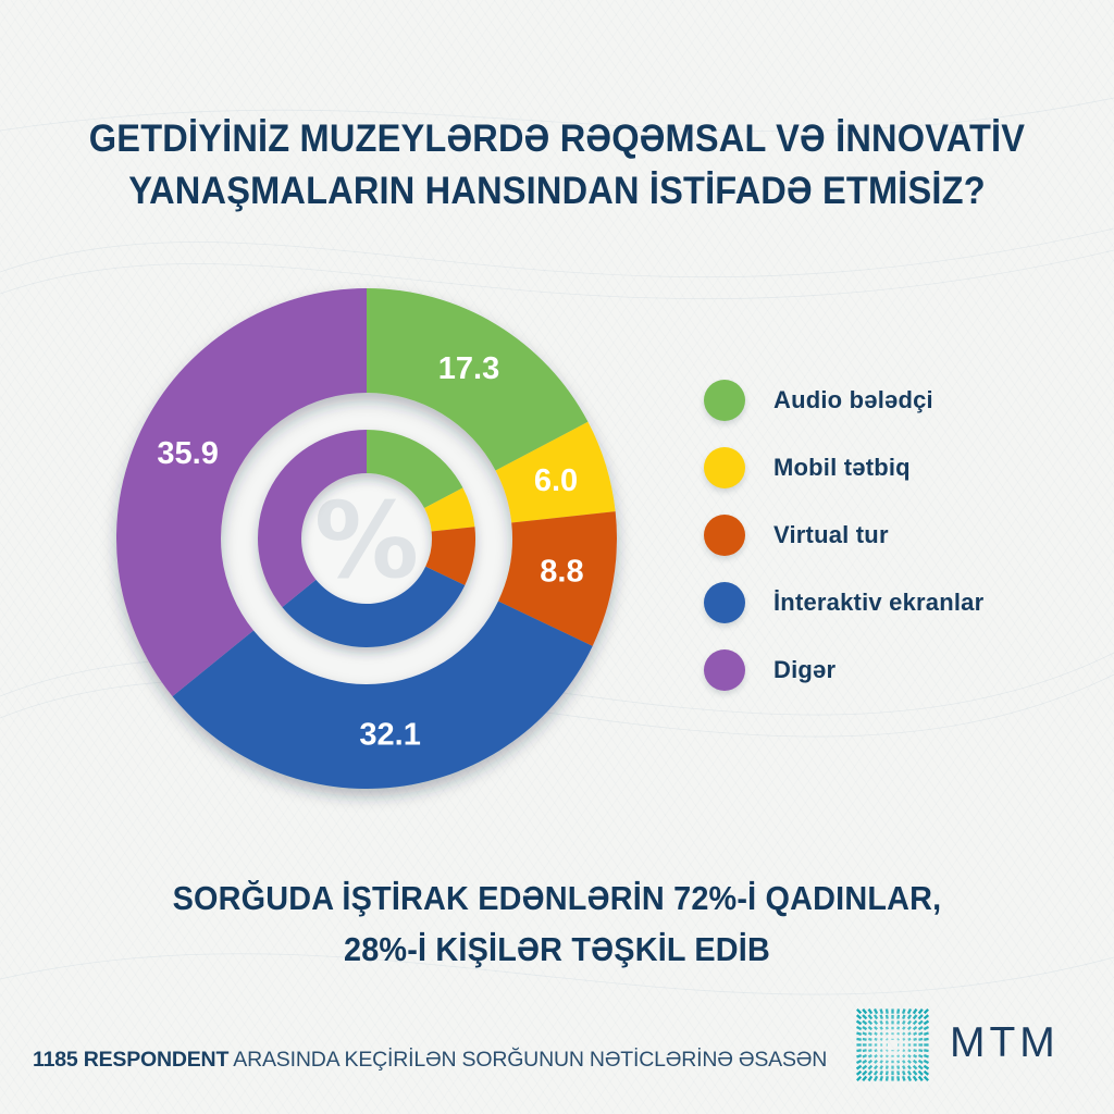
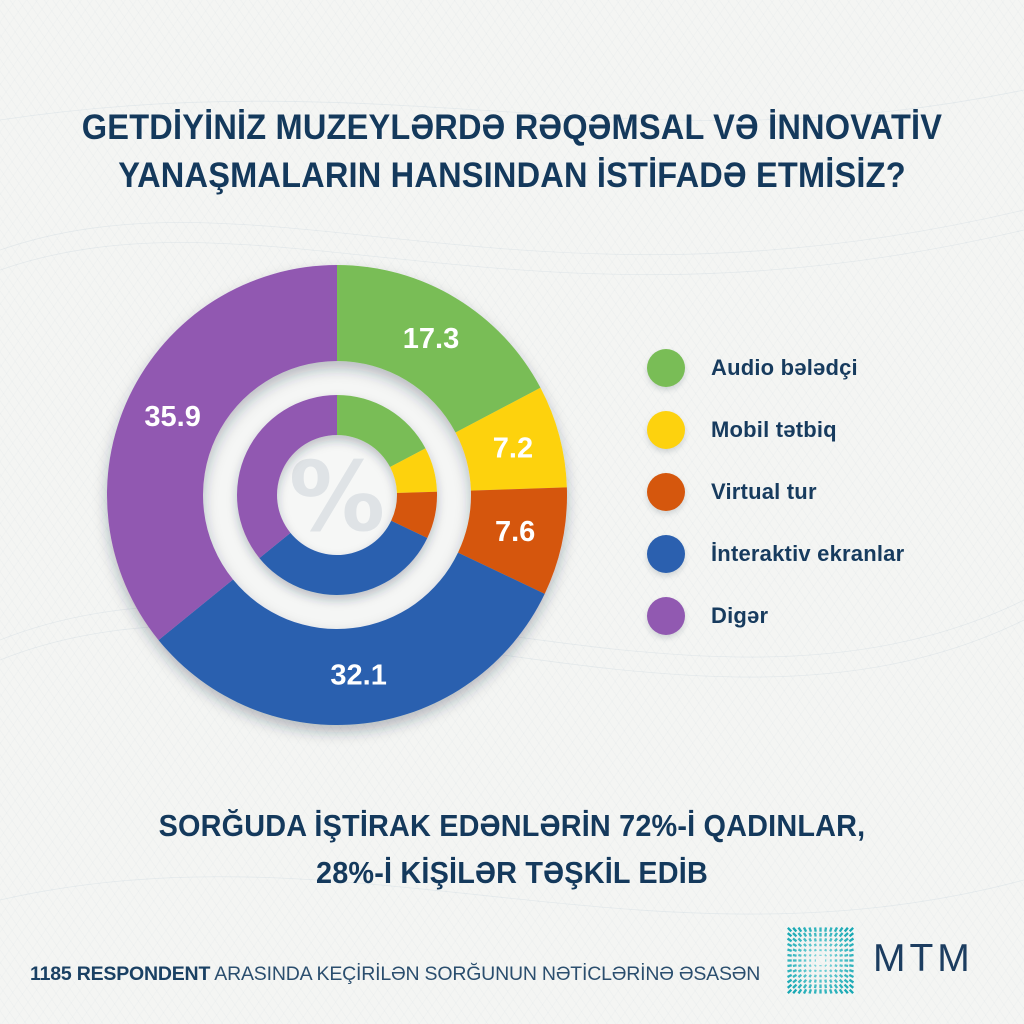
Mobil tətbiq: 6.0 -> 7.2
Virtual tur: 8.8 -> 7.6
